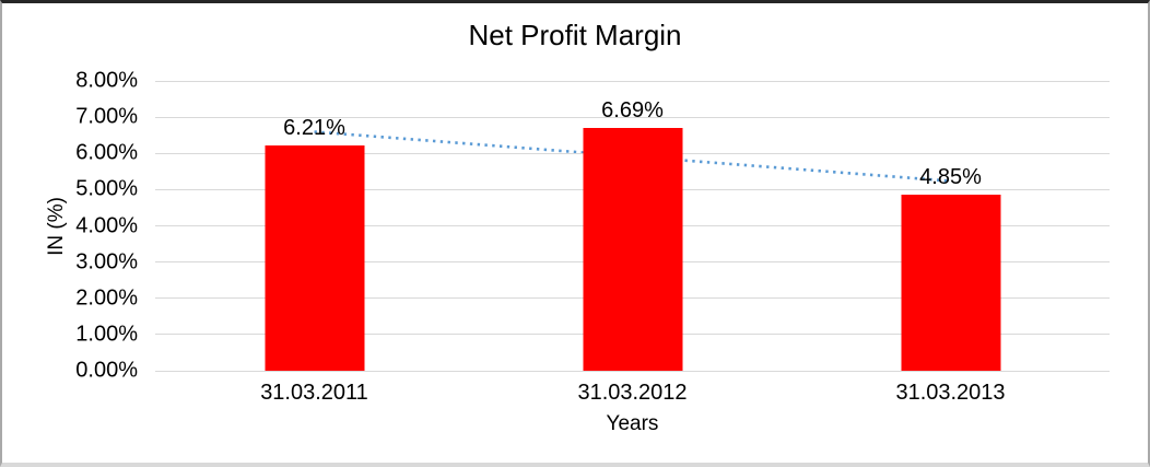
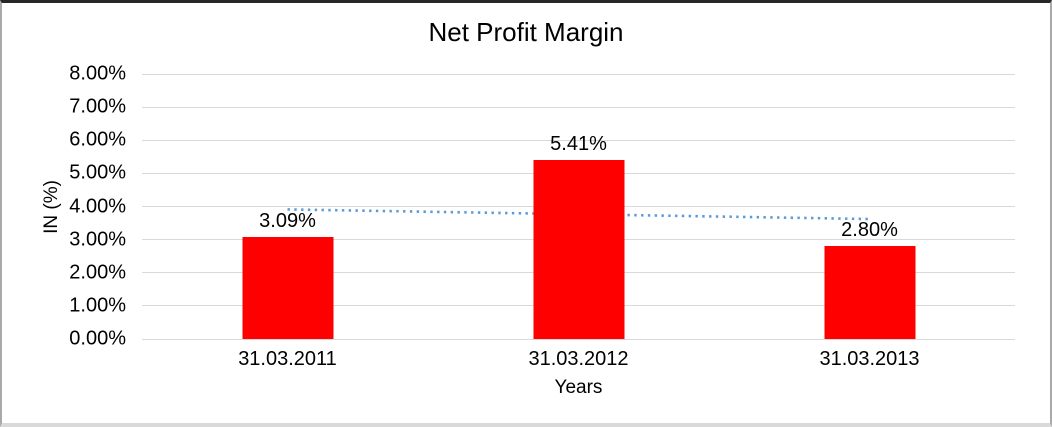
31.03.2011: 6.21% -> 3.09%
31.03.2012: 6.69% -> 5.41%
31.03.2013: 4.85% -> 2.80%
